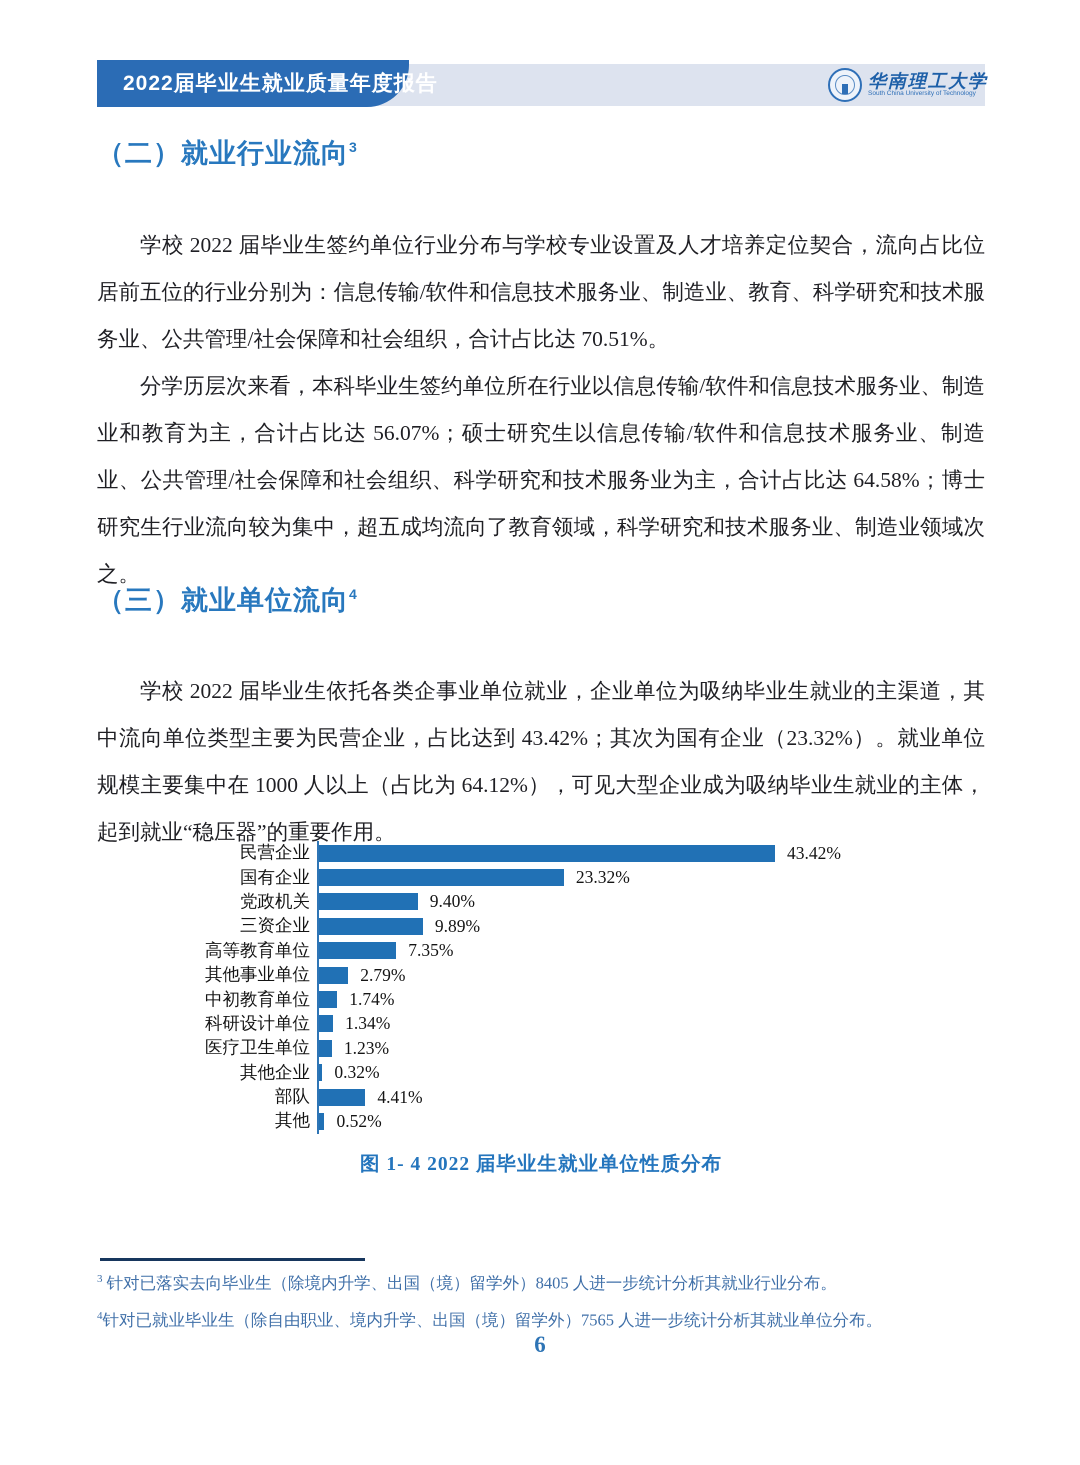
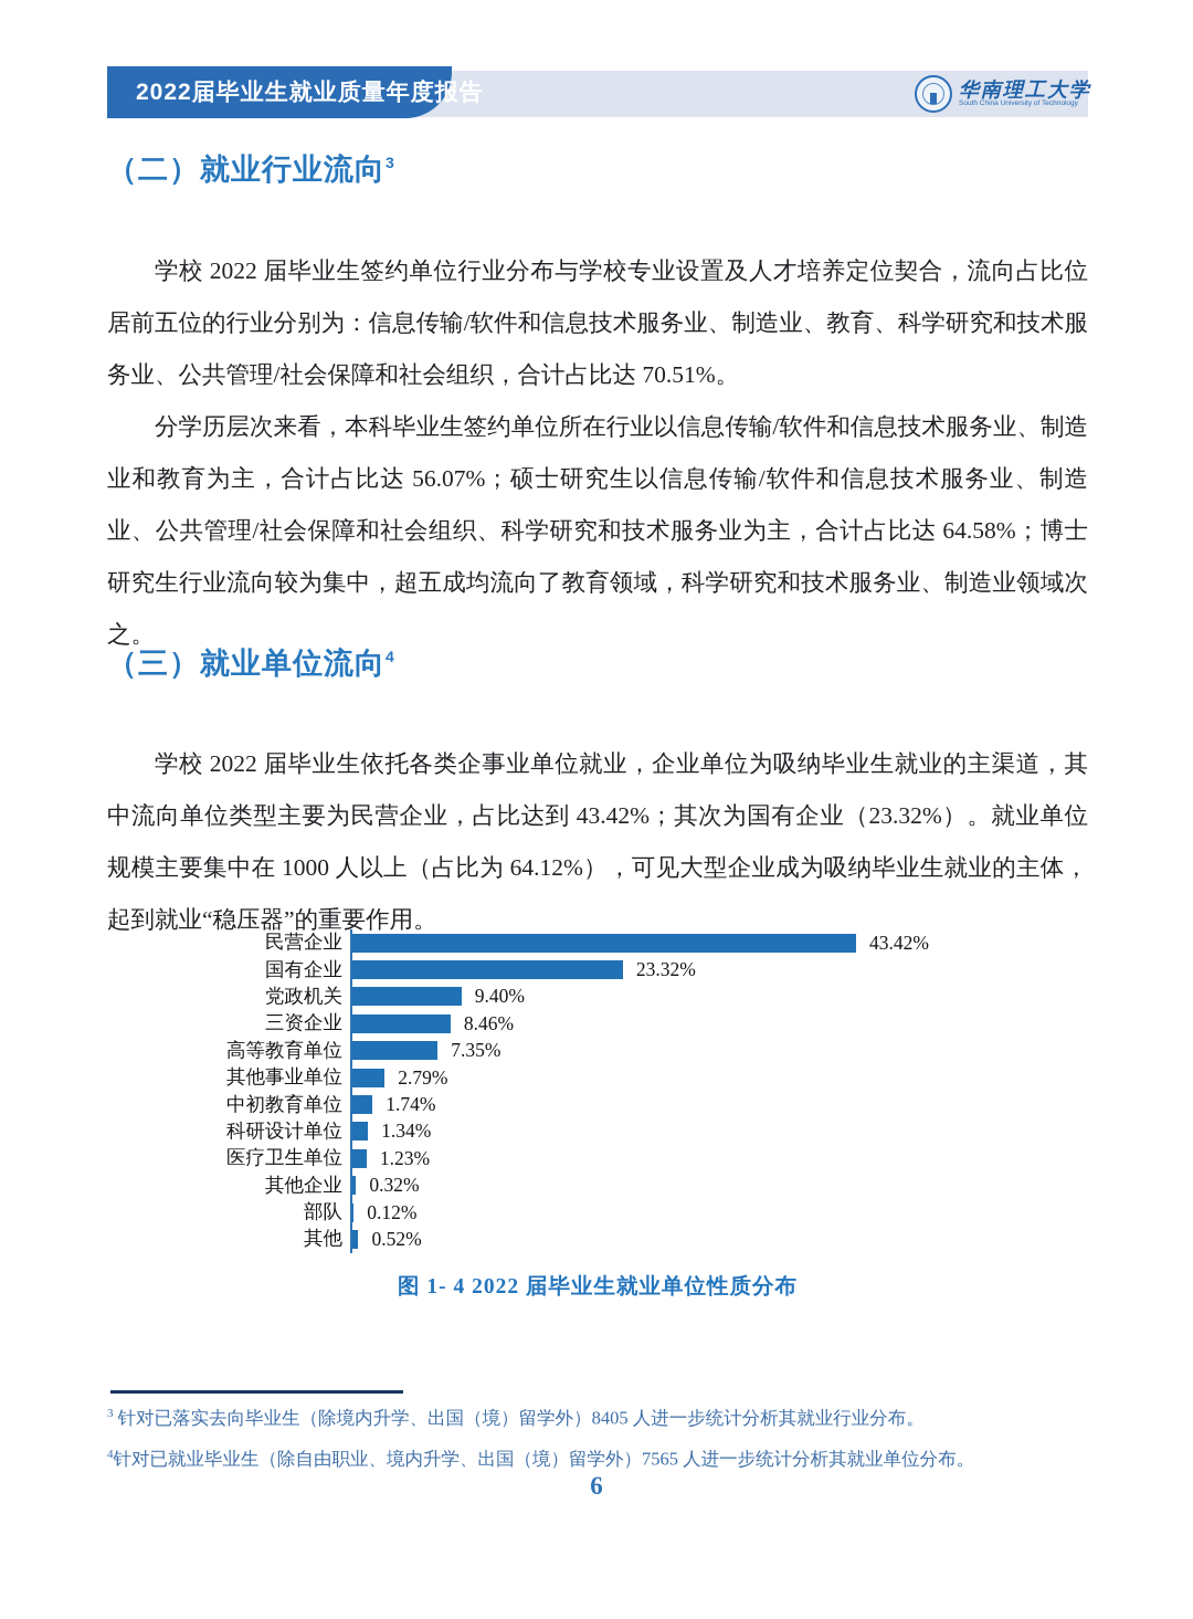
三资企业: 9.89% -> 8.46%
部队: 4.41% -> 0.12%
